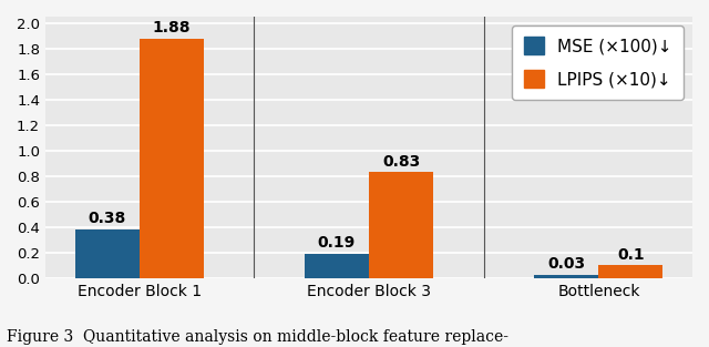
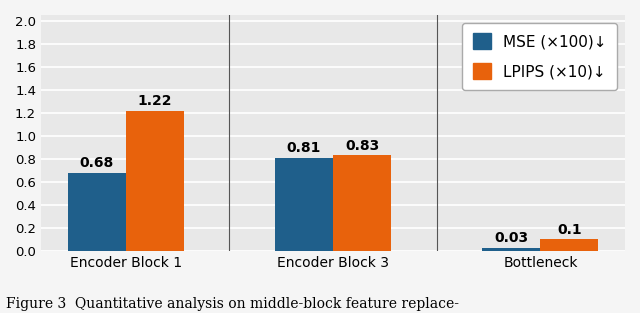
MSE (×100)↓/Encoder Block 1: 0.38 -> 0.68
LPIPS (×10)↓/Encoder Block 1: 1.88 -> 1.22
MSE (×100)↓/Encoder Block 3: 0.19 -> 0.81
